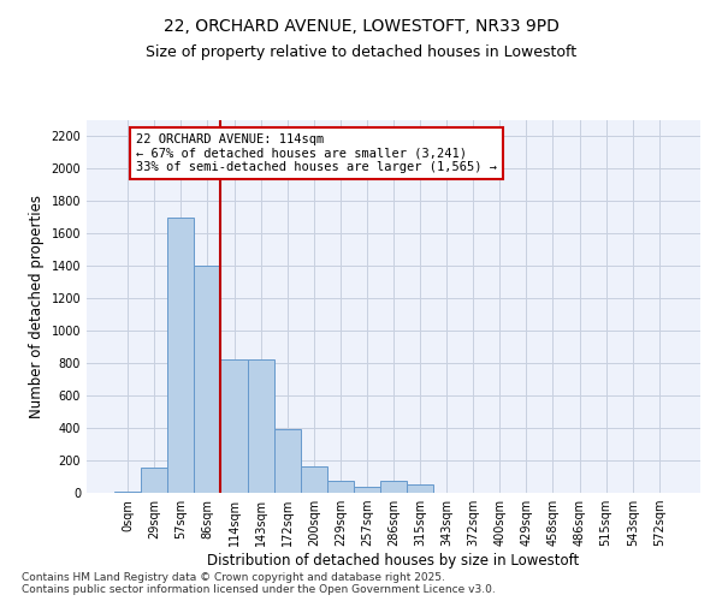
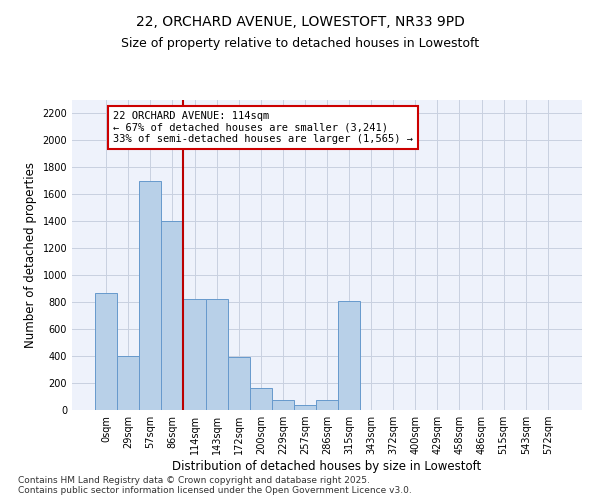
0sqm: 10 -> 870
29sqm: 160 -> 400
315sqm: 60 -> 810
